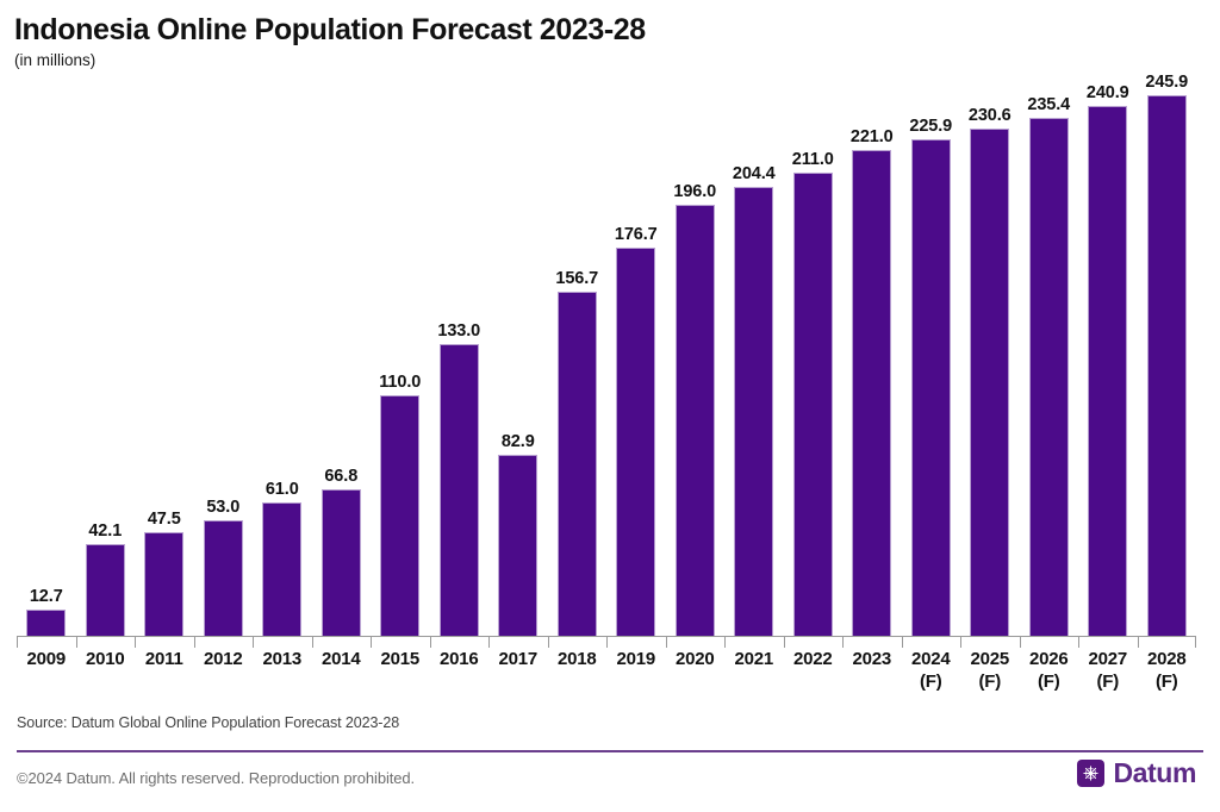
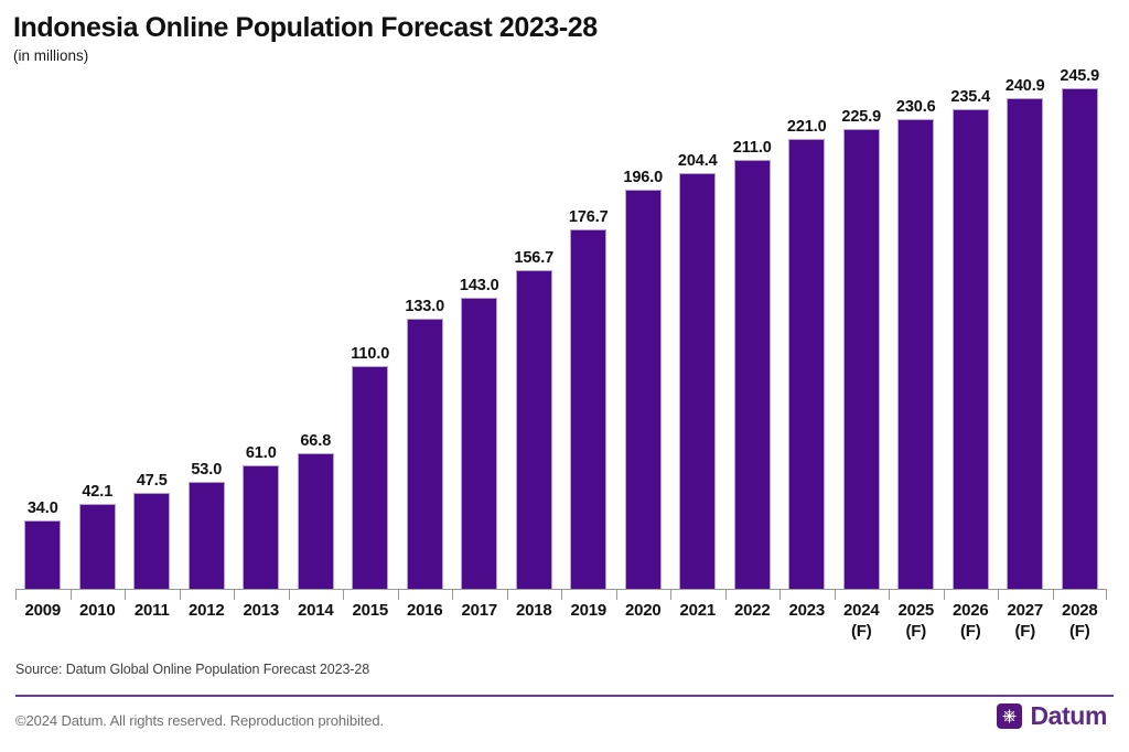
2009: 12.7 -> 34.0
2017: 82.9 -> 143.0
